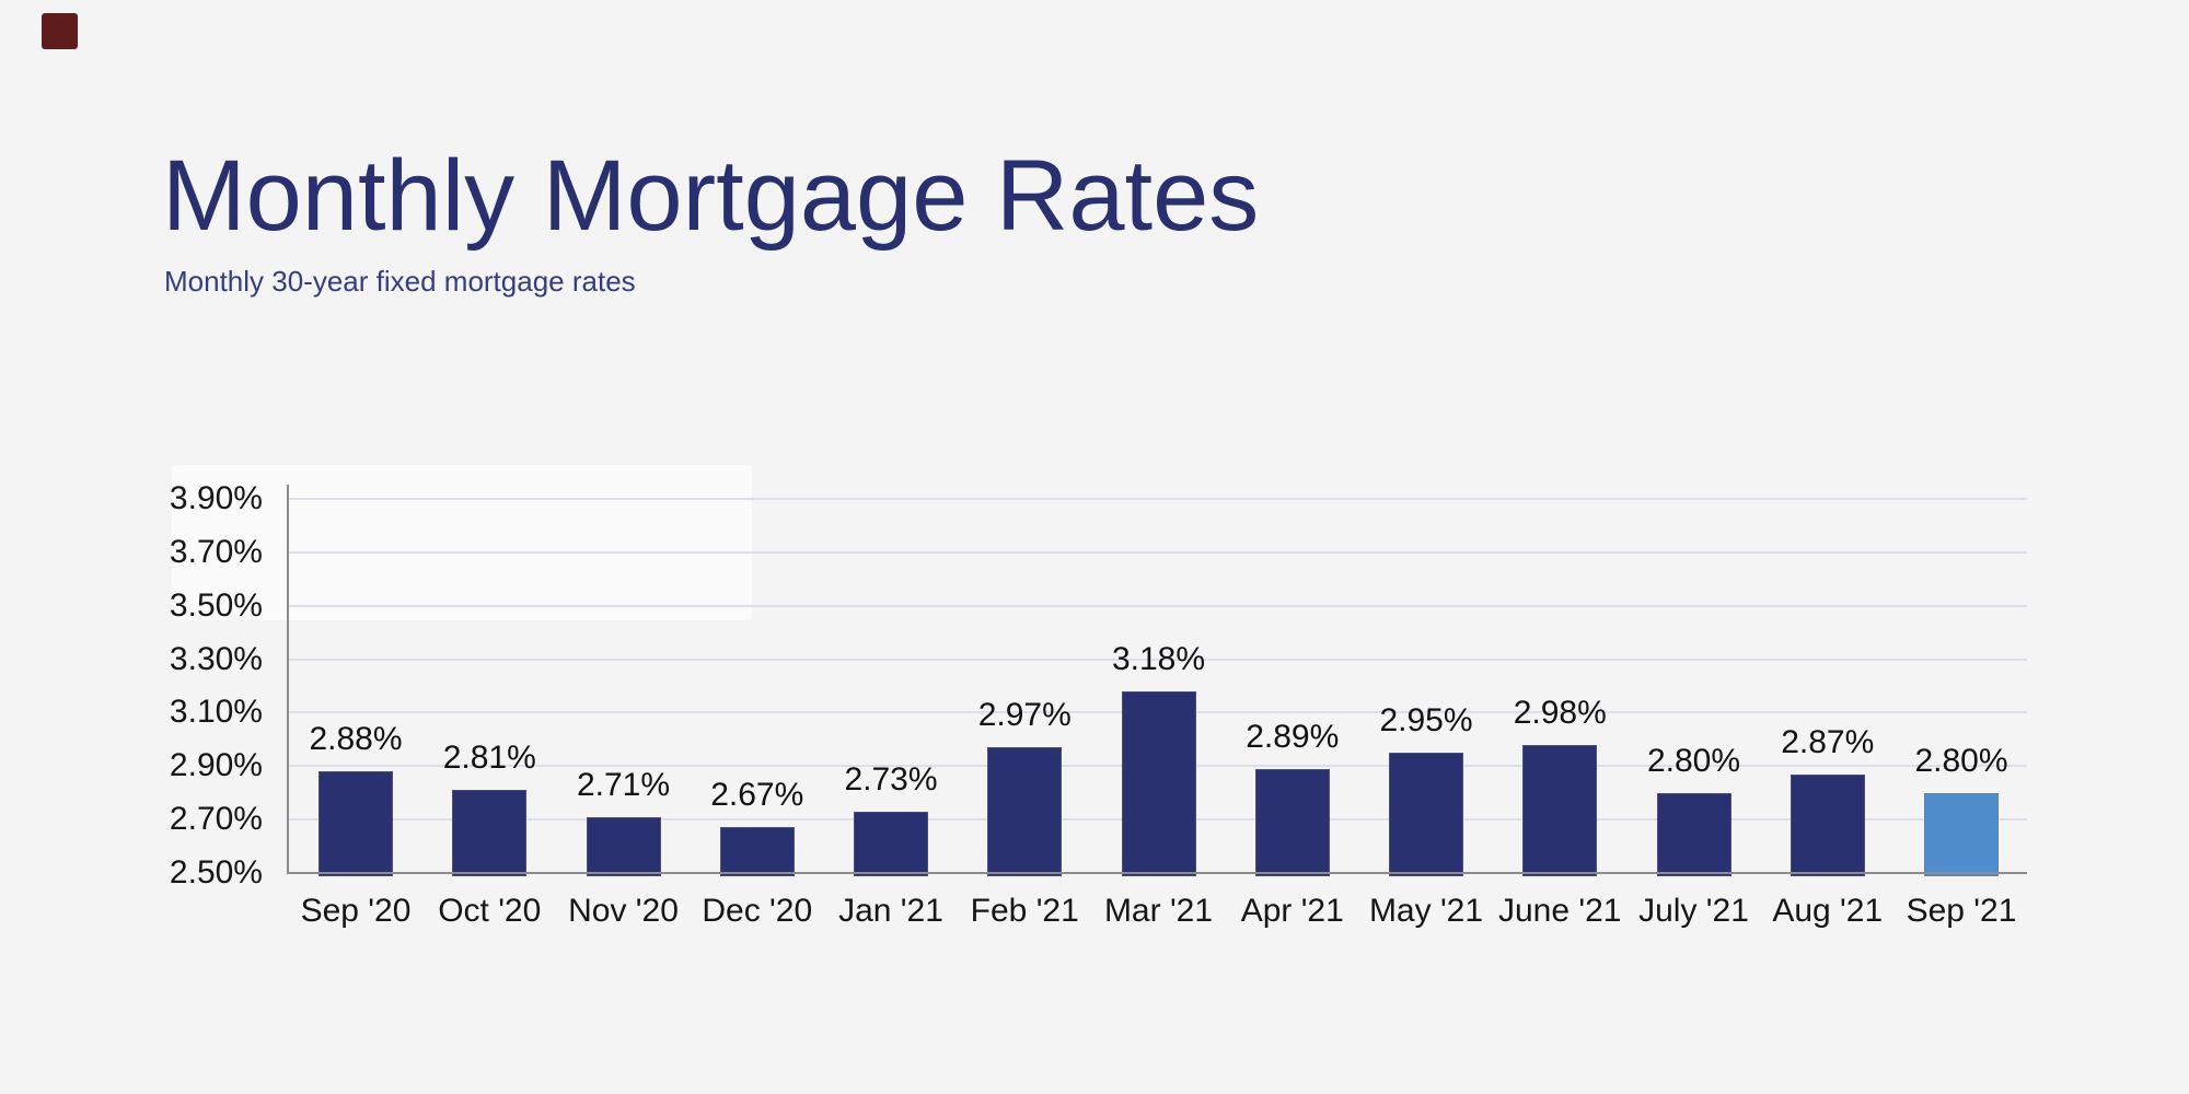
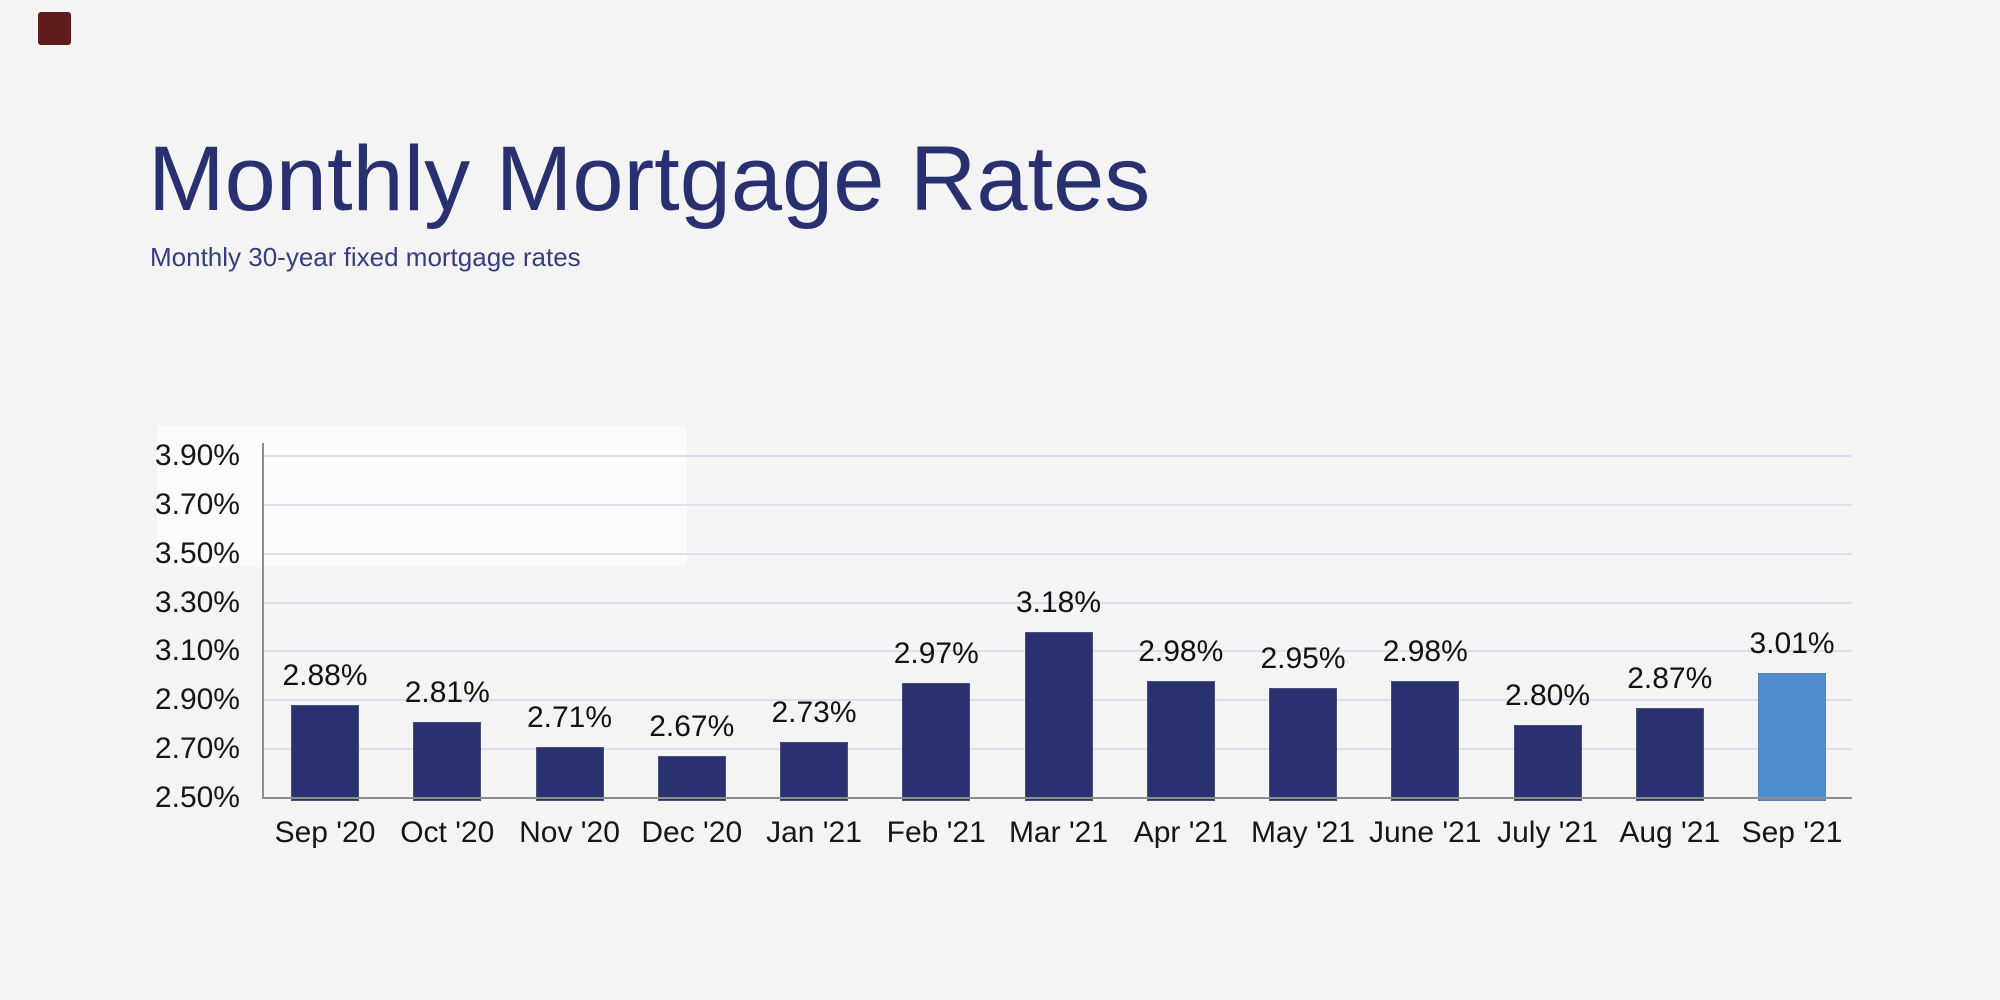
Apr '21: 2.89% -> 2.98%
Sep '21: 2.80% -> 3.01%
